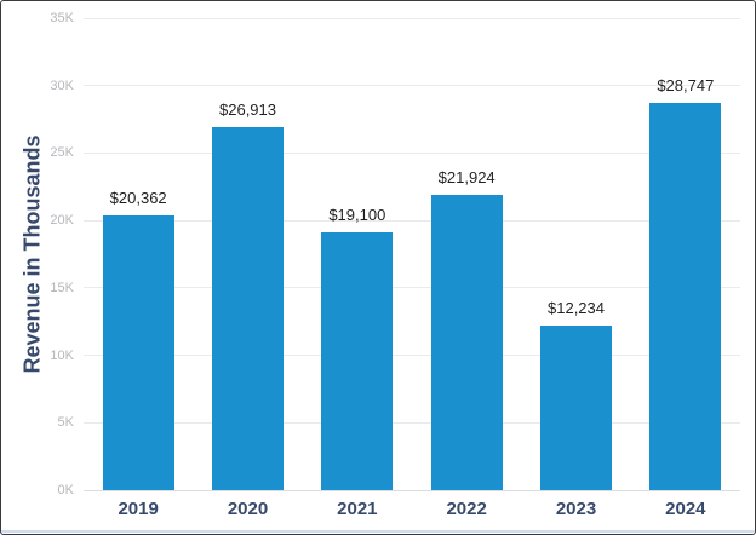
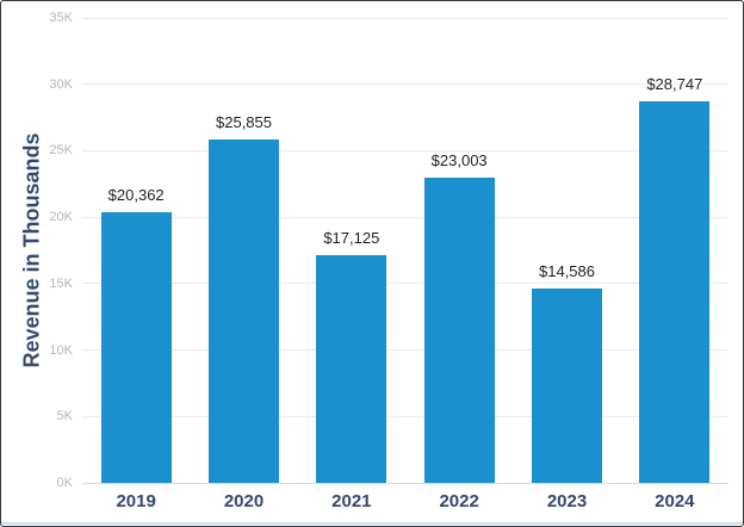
2020: $26,913 -> $25,855
2021: $19,100 -> $17,125
2022: $21,924 -> $23,003
2023: $12,234 -> $14,586
